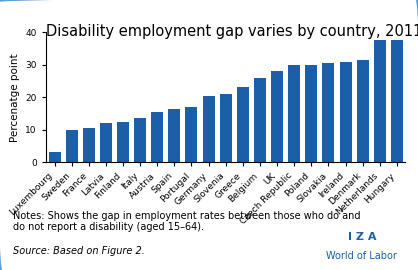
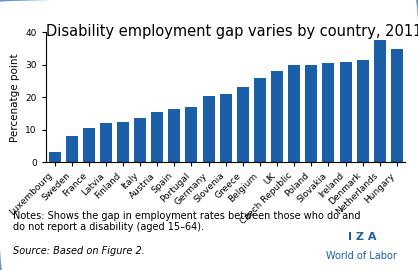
Sweden: 10.0 -> 8.0
Hungary: 37.5 -> 35.0
